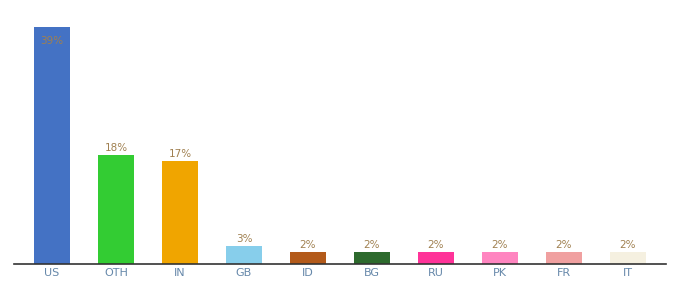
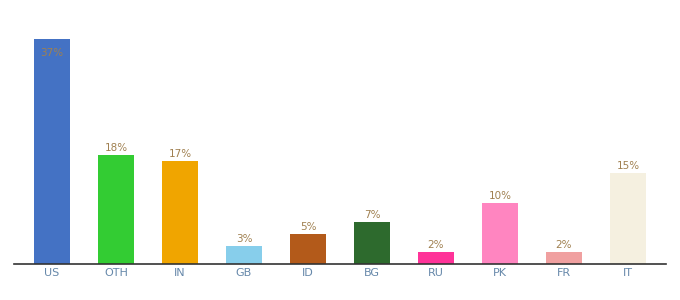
US: 39% -> 37%
ID: 2% -> 5%
BG: 2% -> 7%
PK: 2% -> 10%
IT: 2% -> 15%
